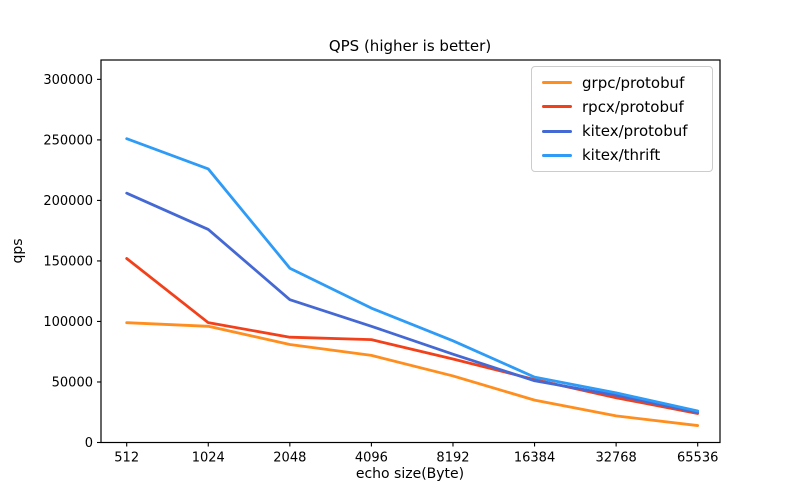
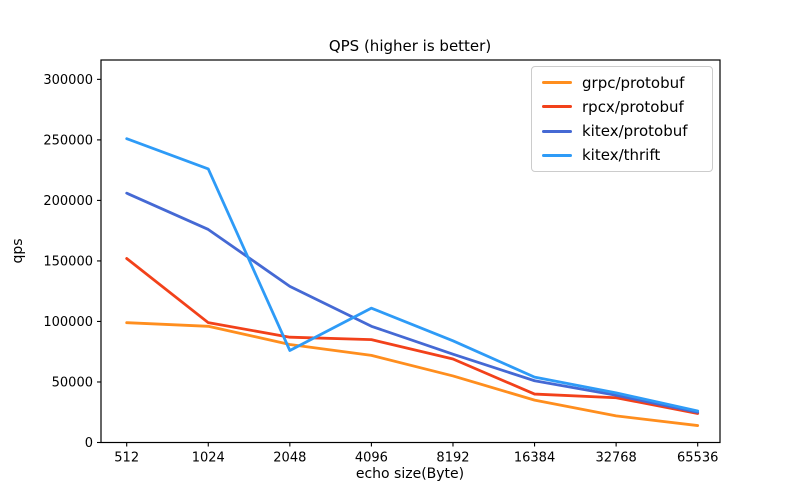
kitex/protobuf/2048: 118000 -> 129000
kitex/thrift/2048: 144000 -> 76000
rpcx/protobuf/16384: 52000 -> 40000
